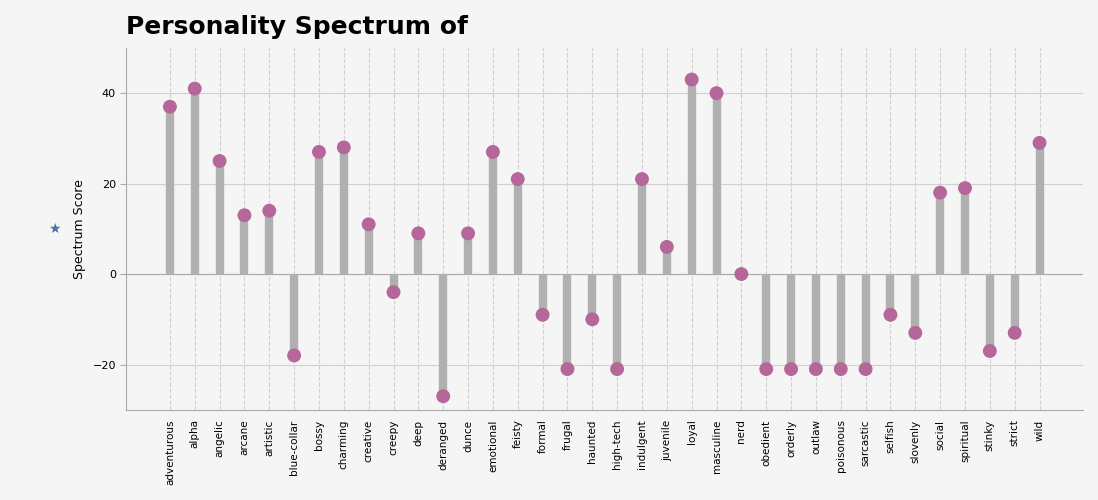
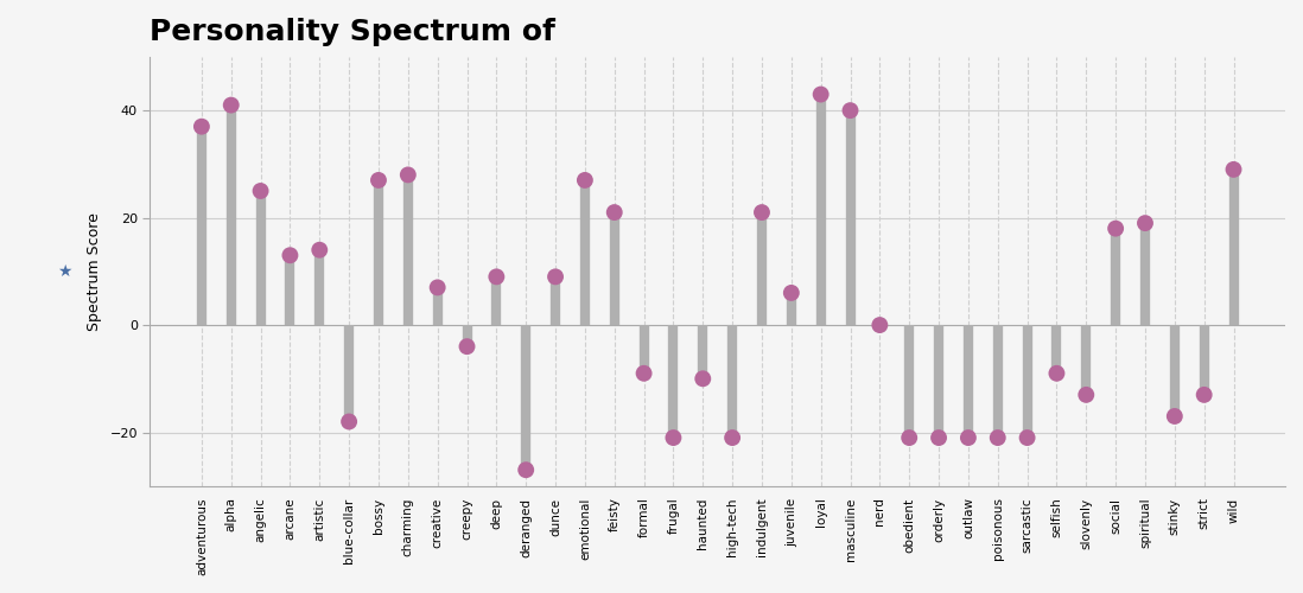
creative: 11 -> 7
